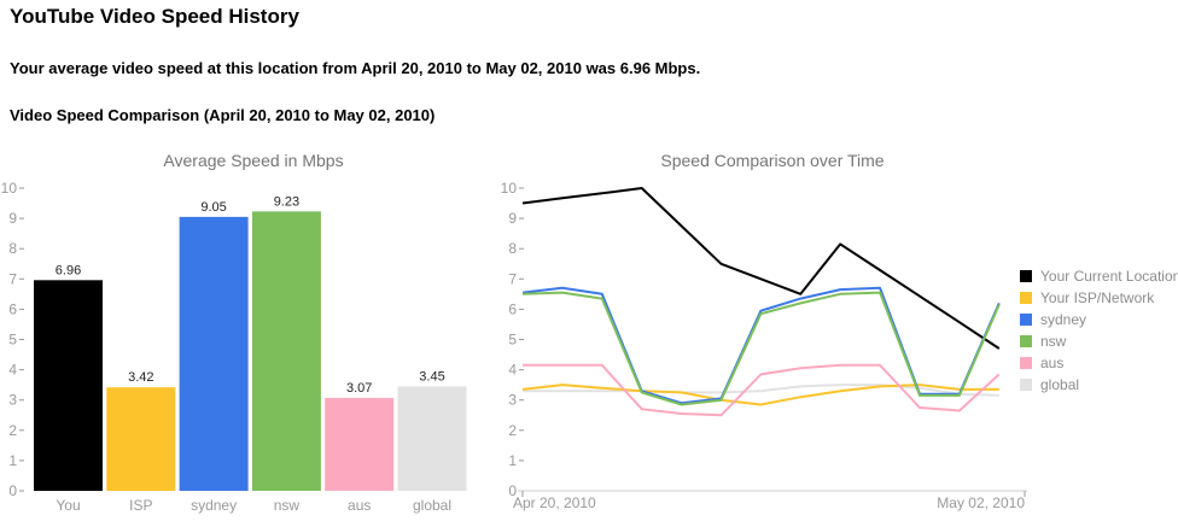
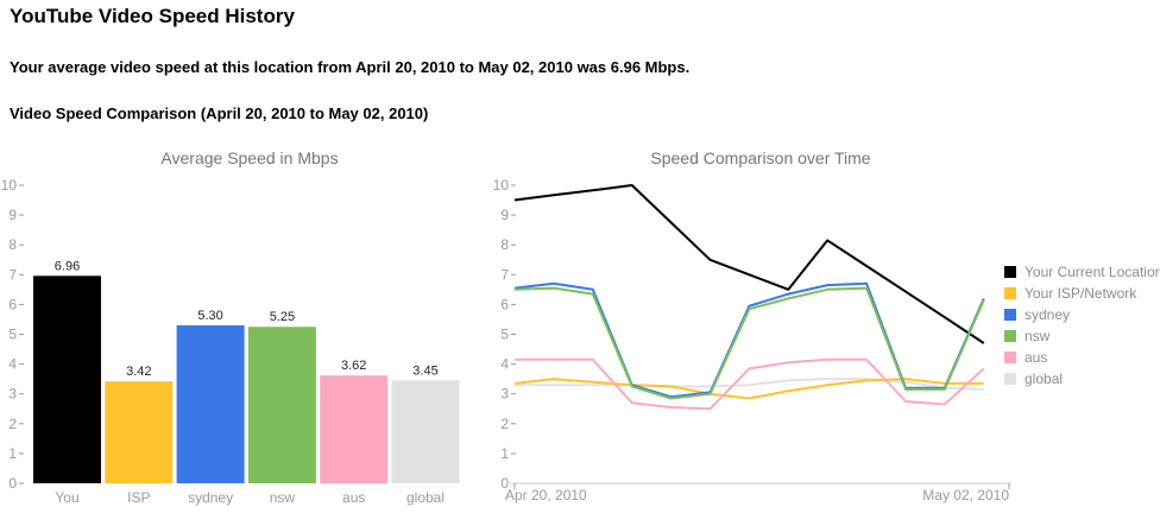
Average Speed in Mbps/sydney: 9.05 -> 5.30
Average Speed in Mbps/nsw: 9.23 -> 5.25
Average Speed in Mbps/aus: 3.07 -> 3.62
